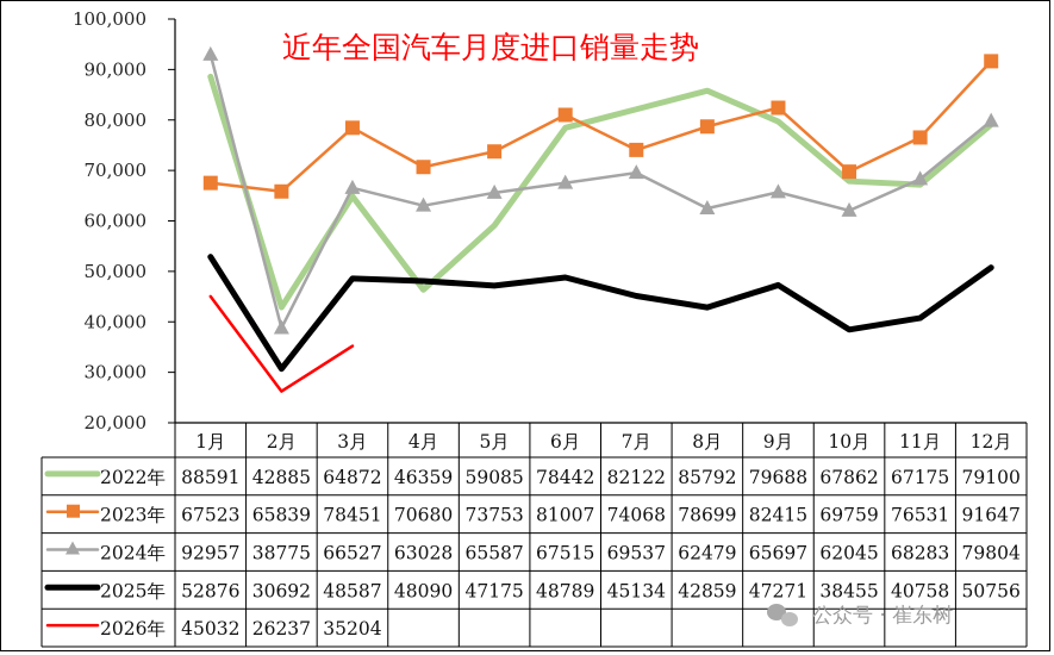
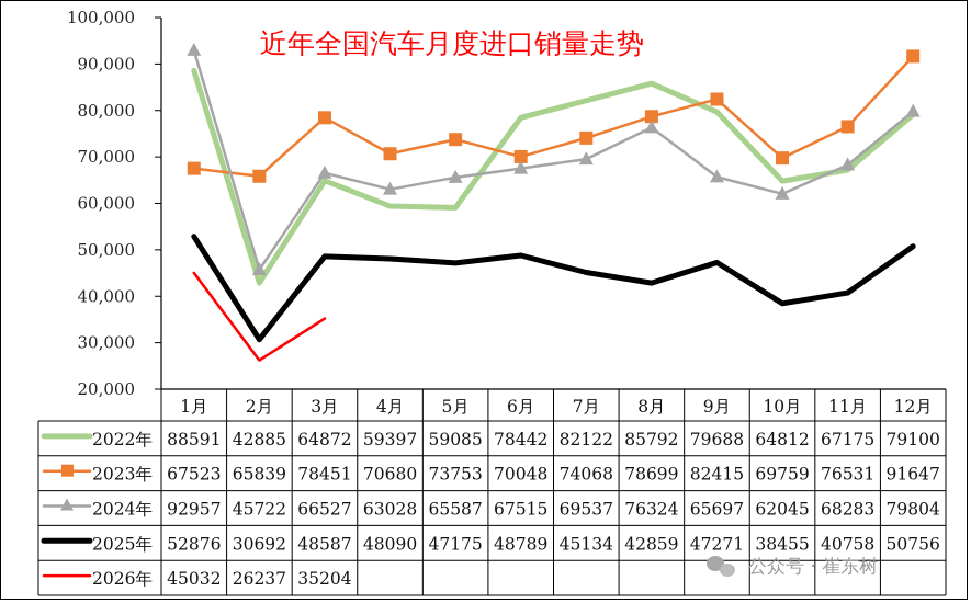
2024年/2月: 38775 -> 45722
2022年/4月: 46359 -> 59397
2023年/6月: 81007 -> 70048
2024年/8月: 62479 -> 76324
2022年/10月: 67862 -> 64812
